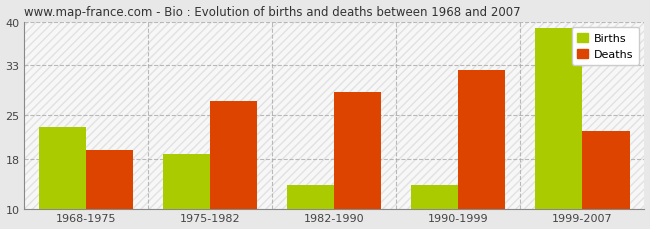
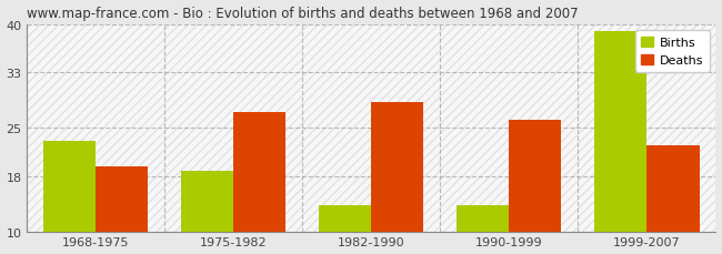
Deaths/1990-1999: 32.2 -> 26.2
